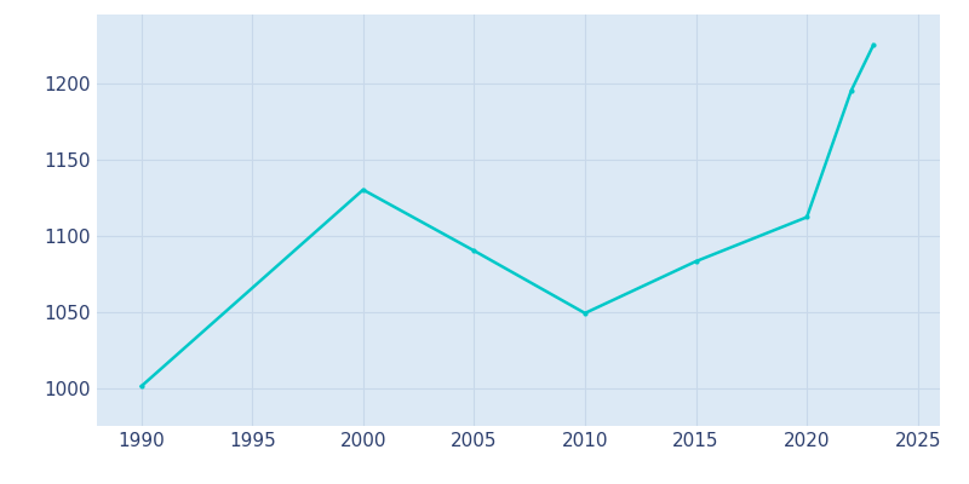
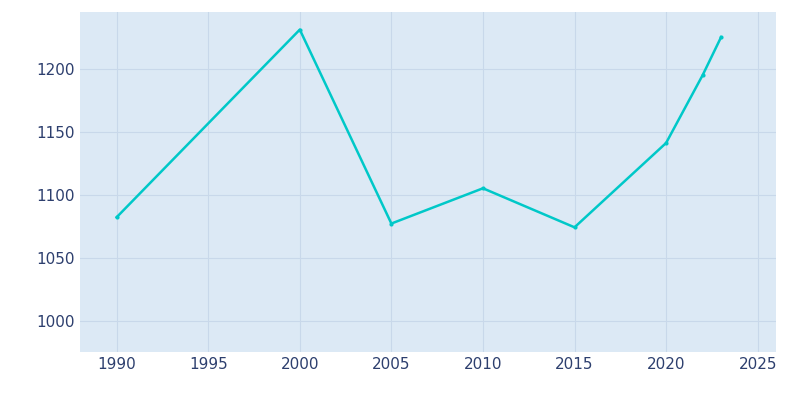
1990: 1001 -> 1082
2000: 1130 -> 1231
2005: 1090 -> 1077
2010: 1049 -> 1105
2015: 1083 -> 1074
2020: 1112 -> 1141
